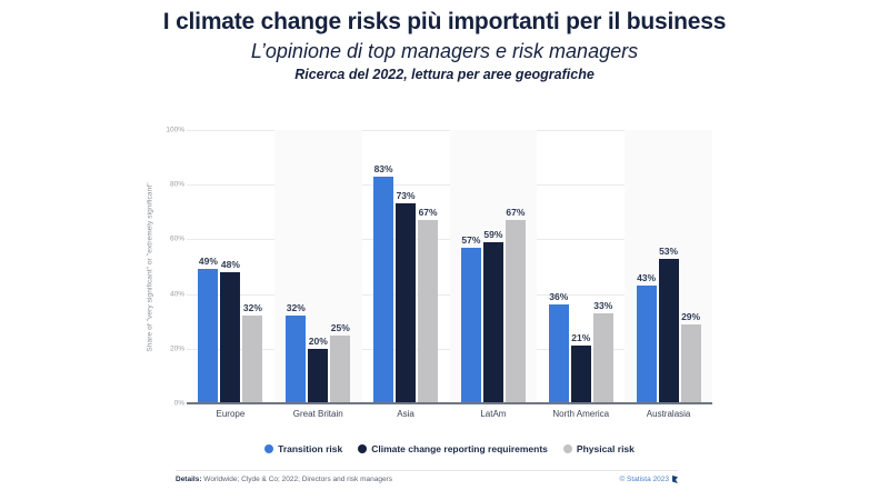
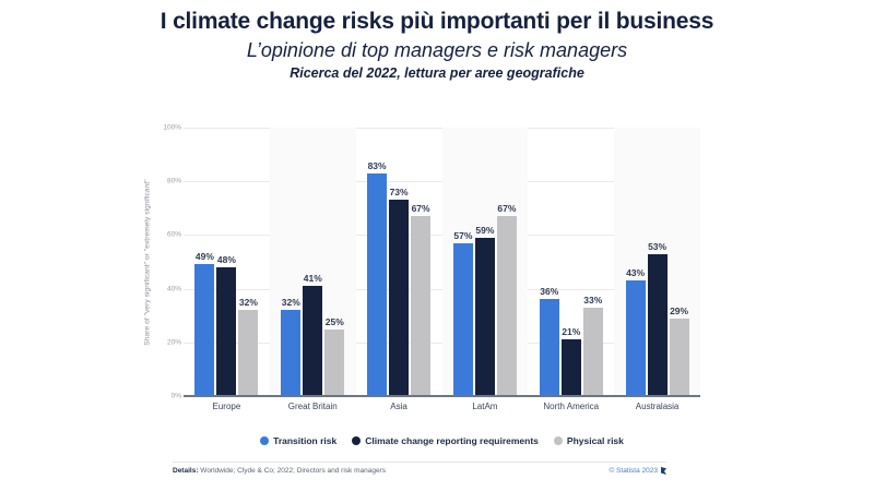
Climate change reporting requirements/Great Britain: 20% -> 41%
